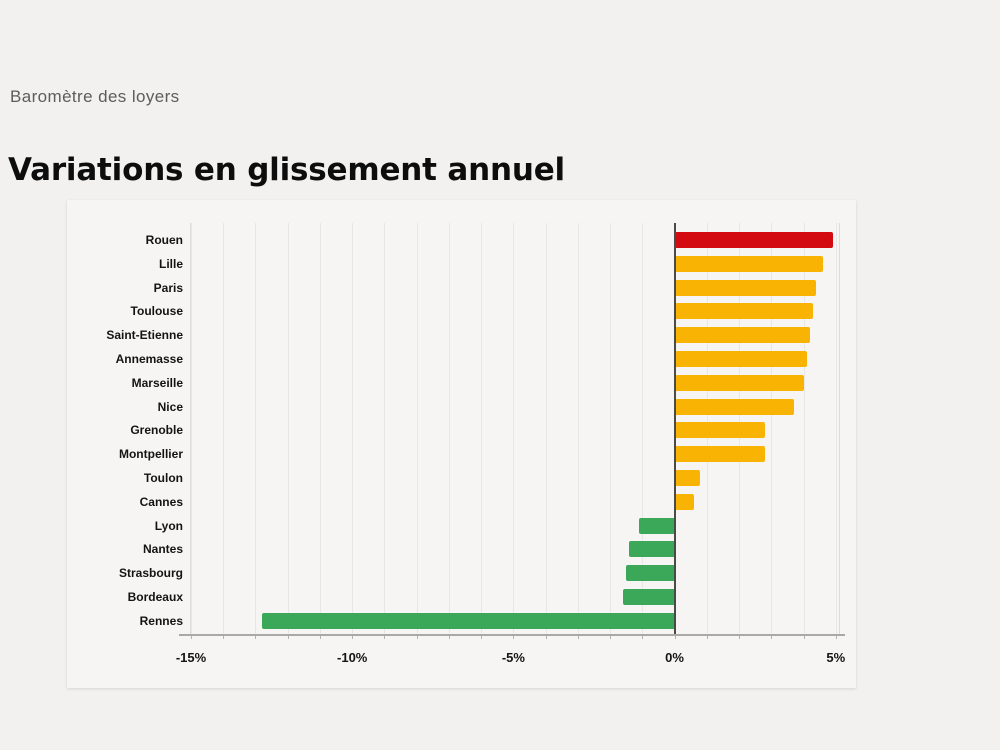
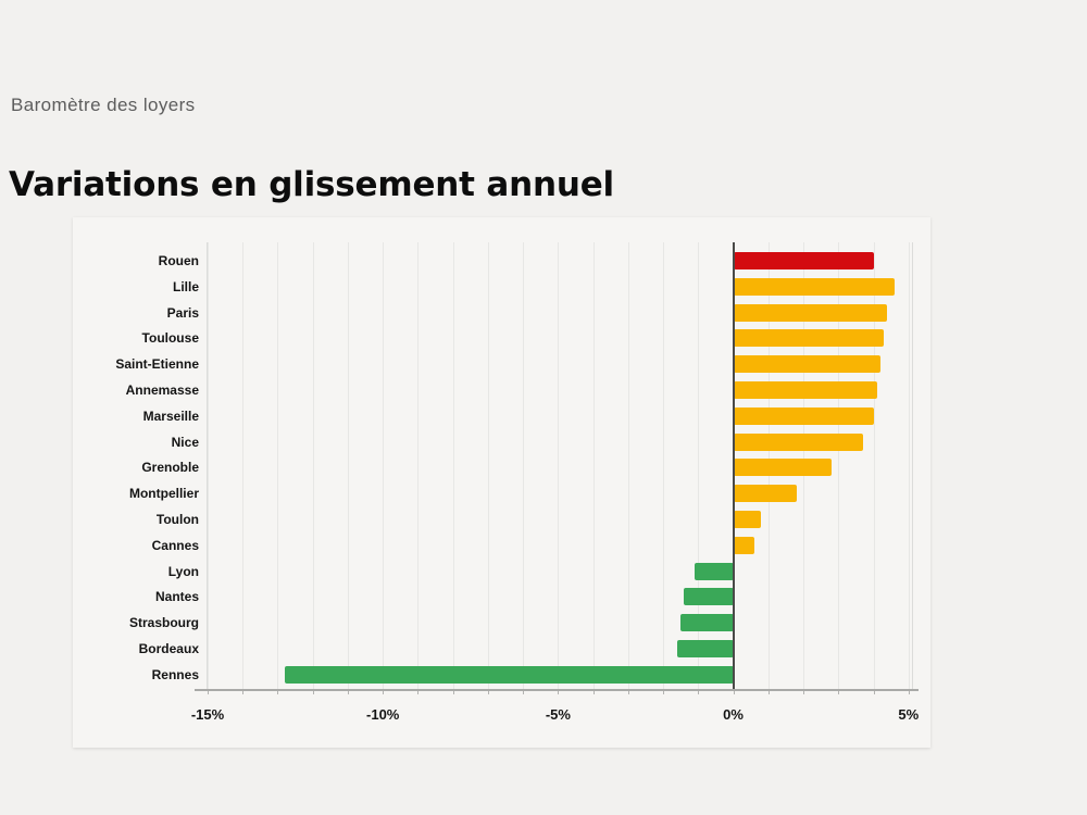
Rouen: 4.9% -> 4.0%
Montpellier: 2.8% -> 1.8%
